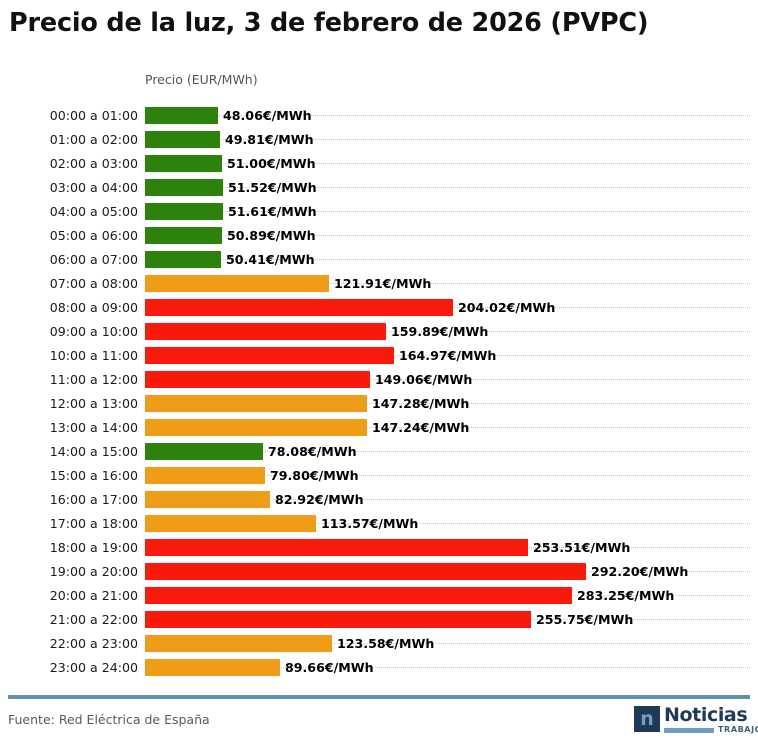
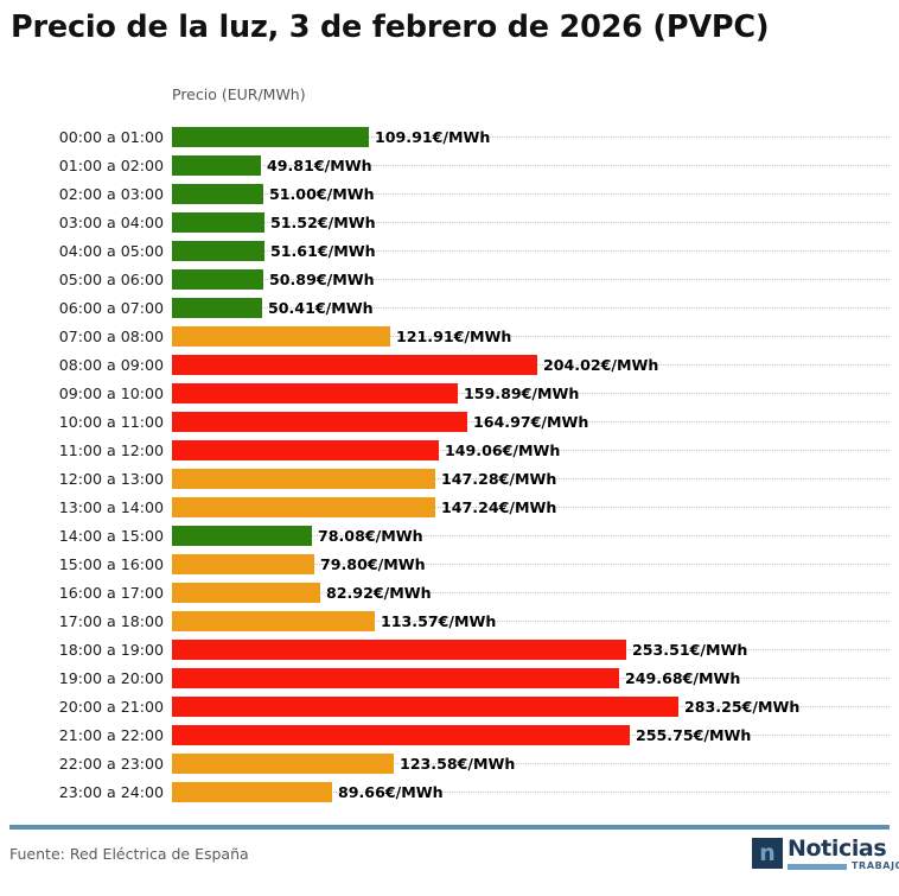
00:00 a 01:00: 48.06 -> 109.91
19:00 a 20:00: 292.20 -> 249.68
